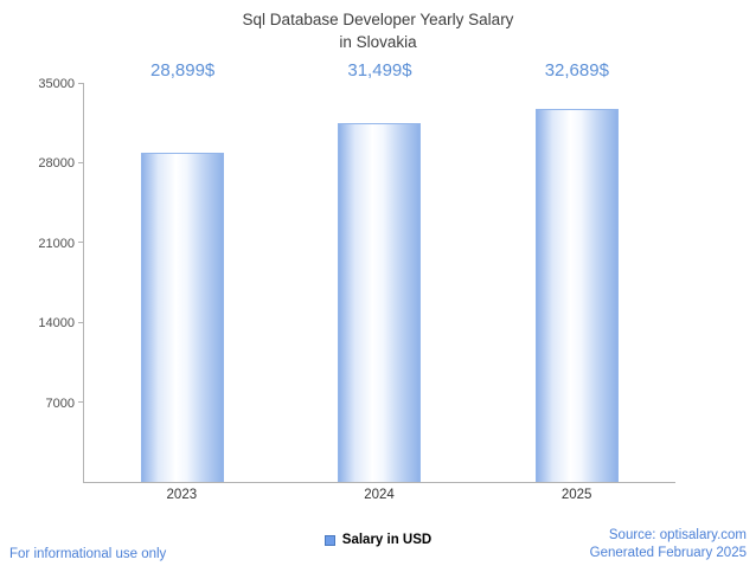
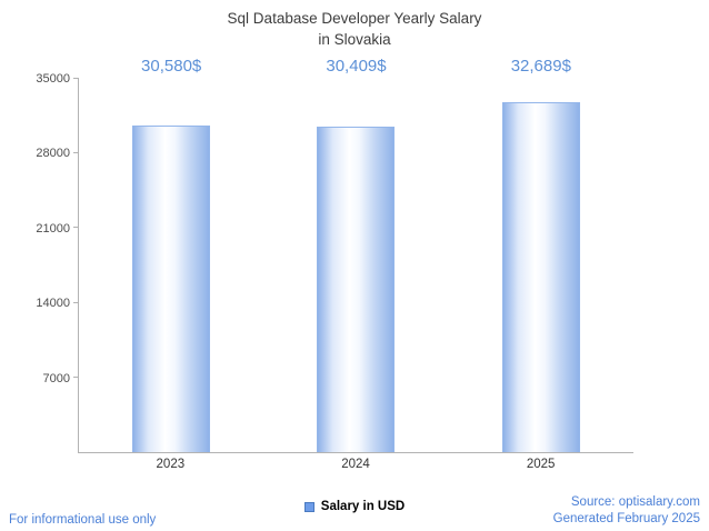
2023: 28,899 -> 30,580
2024: 31,499 -> 30,409
